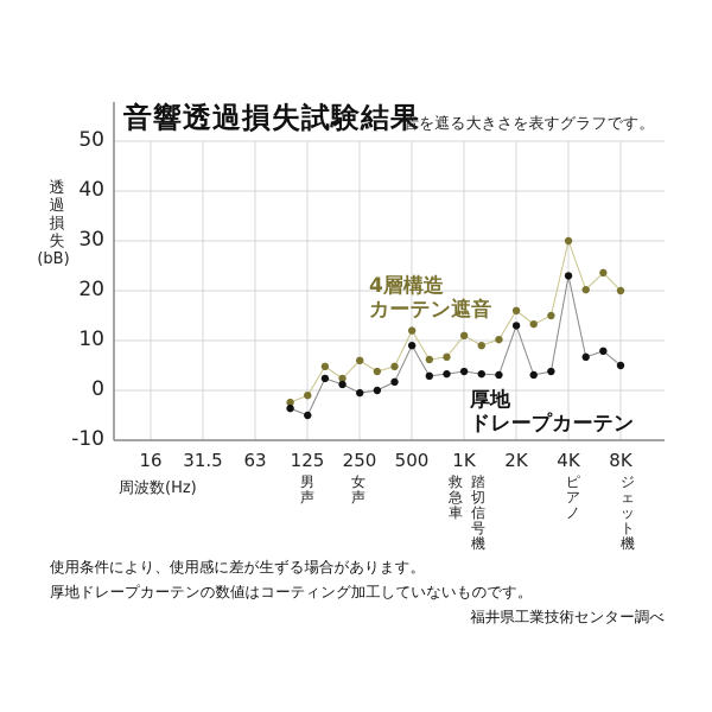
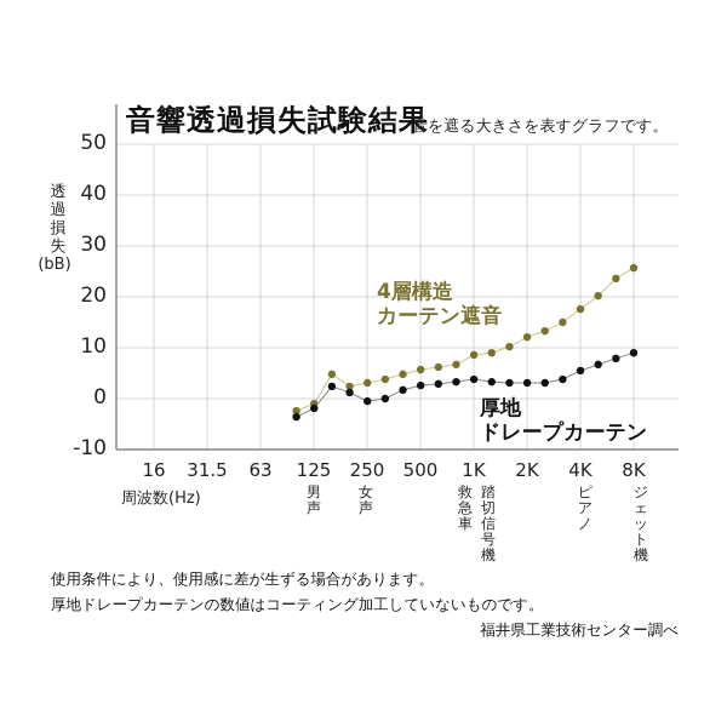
厚地ドレープカーテン/125: -5 -> -2
4層構造カーテン遮音/250: 6 -> 3
4層構造カーテン遮音/500: 12 -> 6
厚地ドレープカーテン/500: 9 -> 3
4層構造カーテン遮音/1K: 11 -> 9
4層構造カーテン遮音/2K: 16 -> 12
厚地ドレープカーテン/2K: 13 -> 3
4層構造カーテン遮音/4K: 30 -> 18
厚地ドレープカーテン/4K: 23 -> 6
4層構造カーテン遮音/8K: 20 -> 26
厚地ドレープカーテン/8K: 5 -> 9
